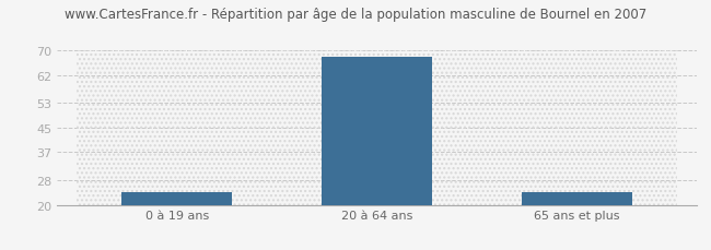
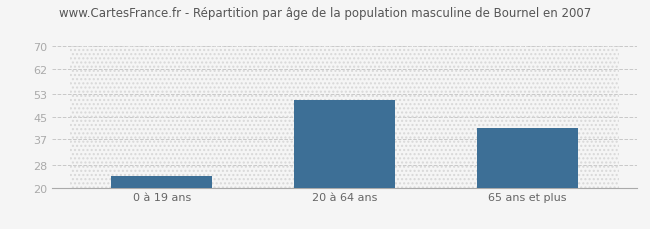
20 à 64 ans: 68 -> 51
65 ans et plus: 24 -> 41
